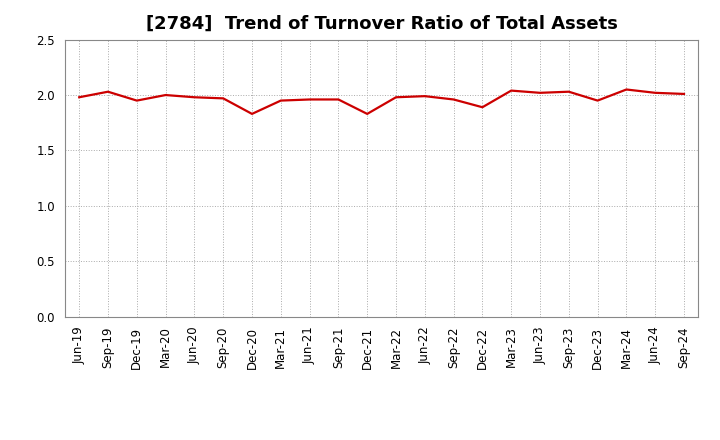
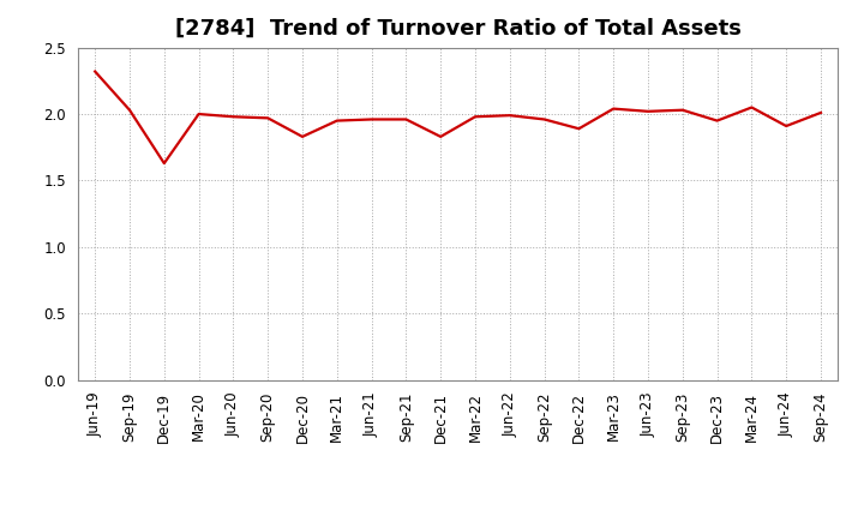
Jun-19: 1.98 -> 2.32
Dec-19: 1.95 -> 1.63
Jun-24: 2.02 -> 1.91
